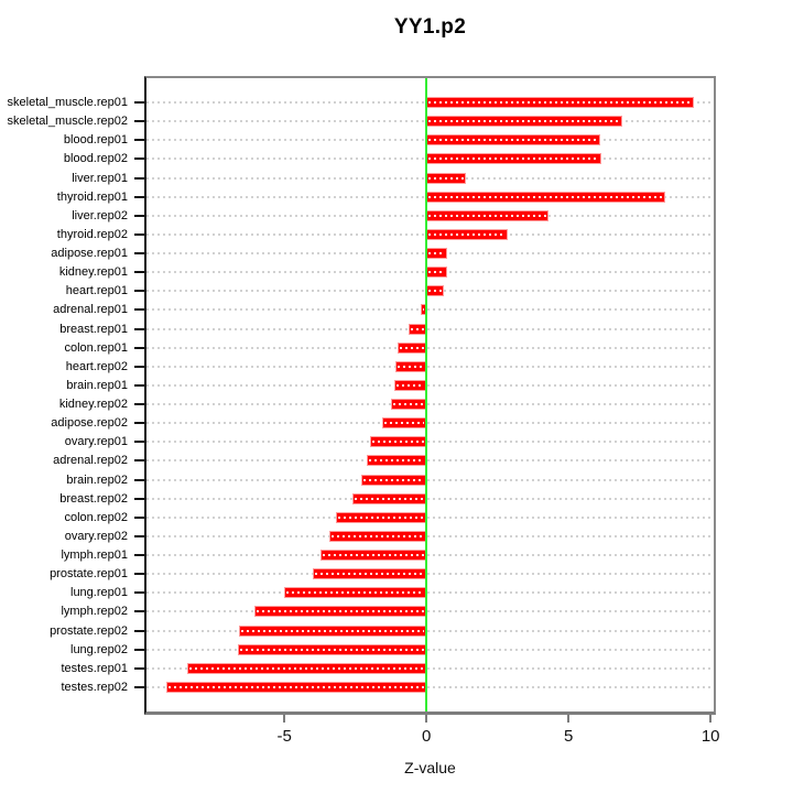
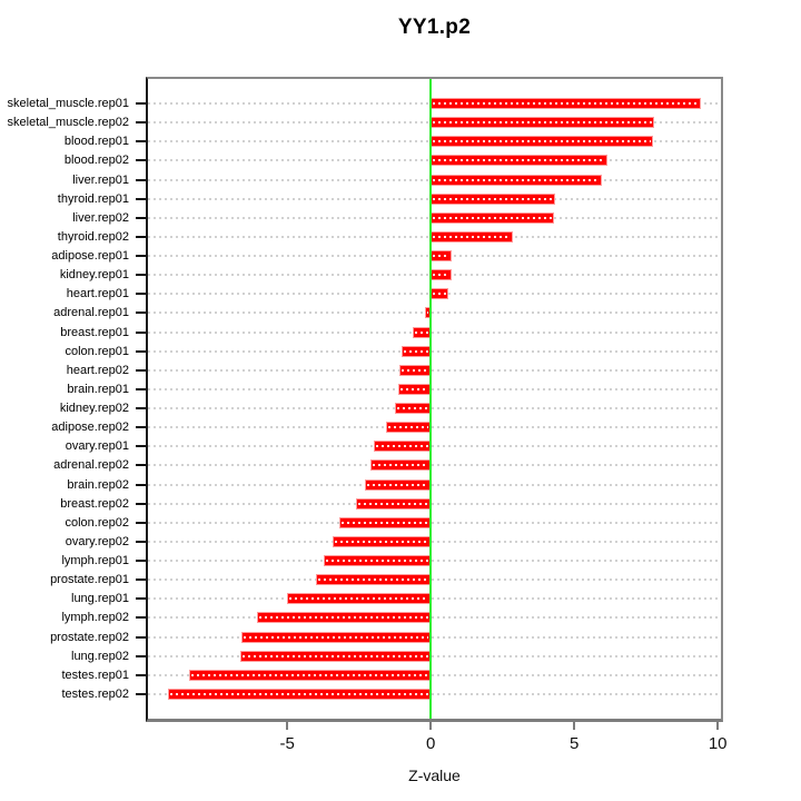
skeletal_muscle.rep02: 6.9 -> 7.8
blood.rep01: 6.1 -> 7.8
liver.rep01: 1.4 -> 6.0
thyroid.rep01: 8.4 -> 4.3
